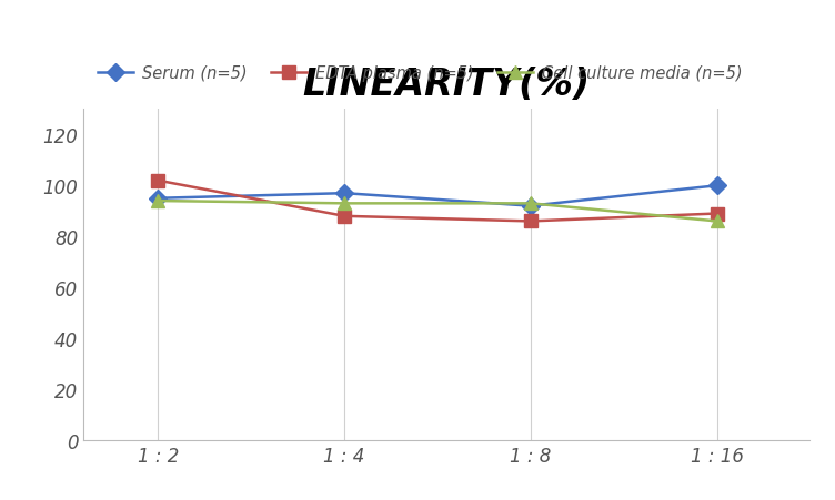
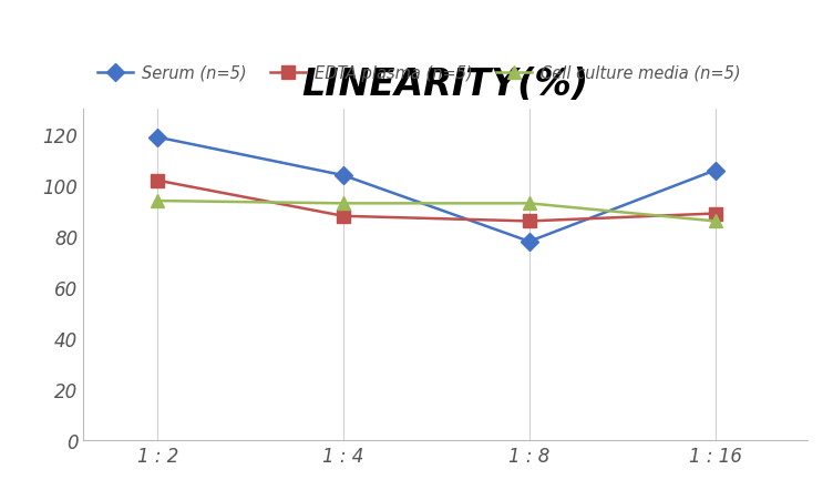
Serum (n=5)/1 : 2: 95 -> 119
Serum (n=5)/1 : 4: 97 -> 104
Serum (n=5)/1 : 8: 92 -> 78
Serum (n=5)/1 : 16: 100 -> 106
